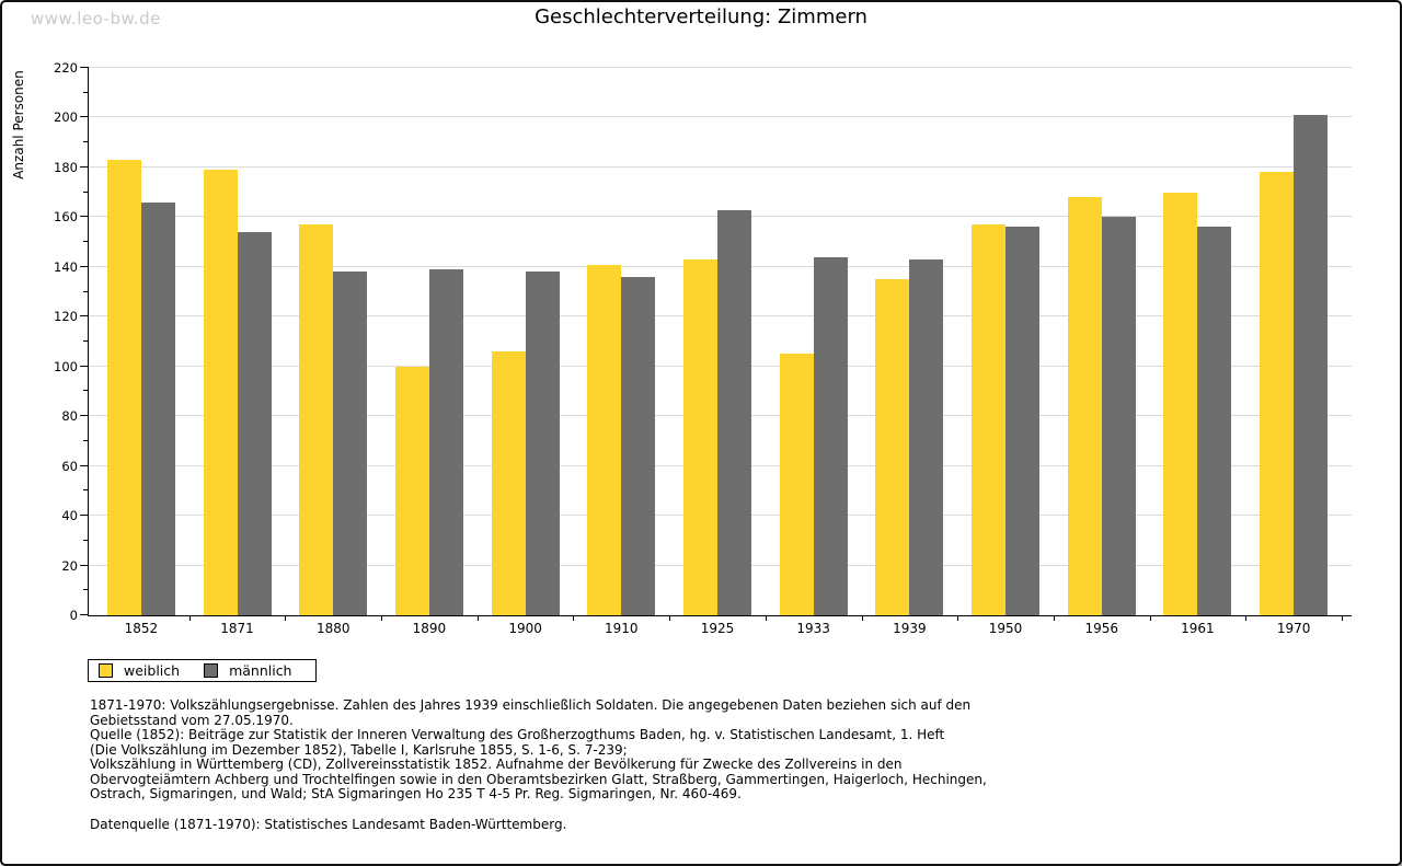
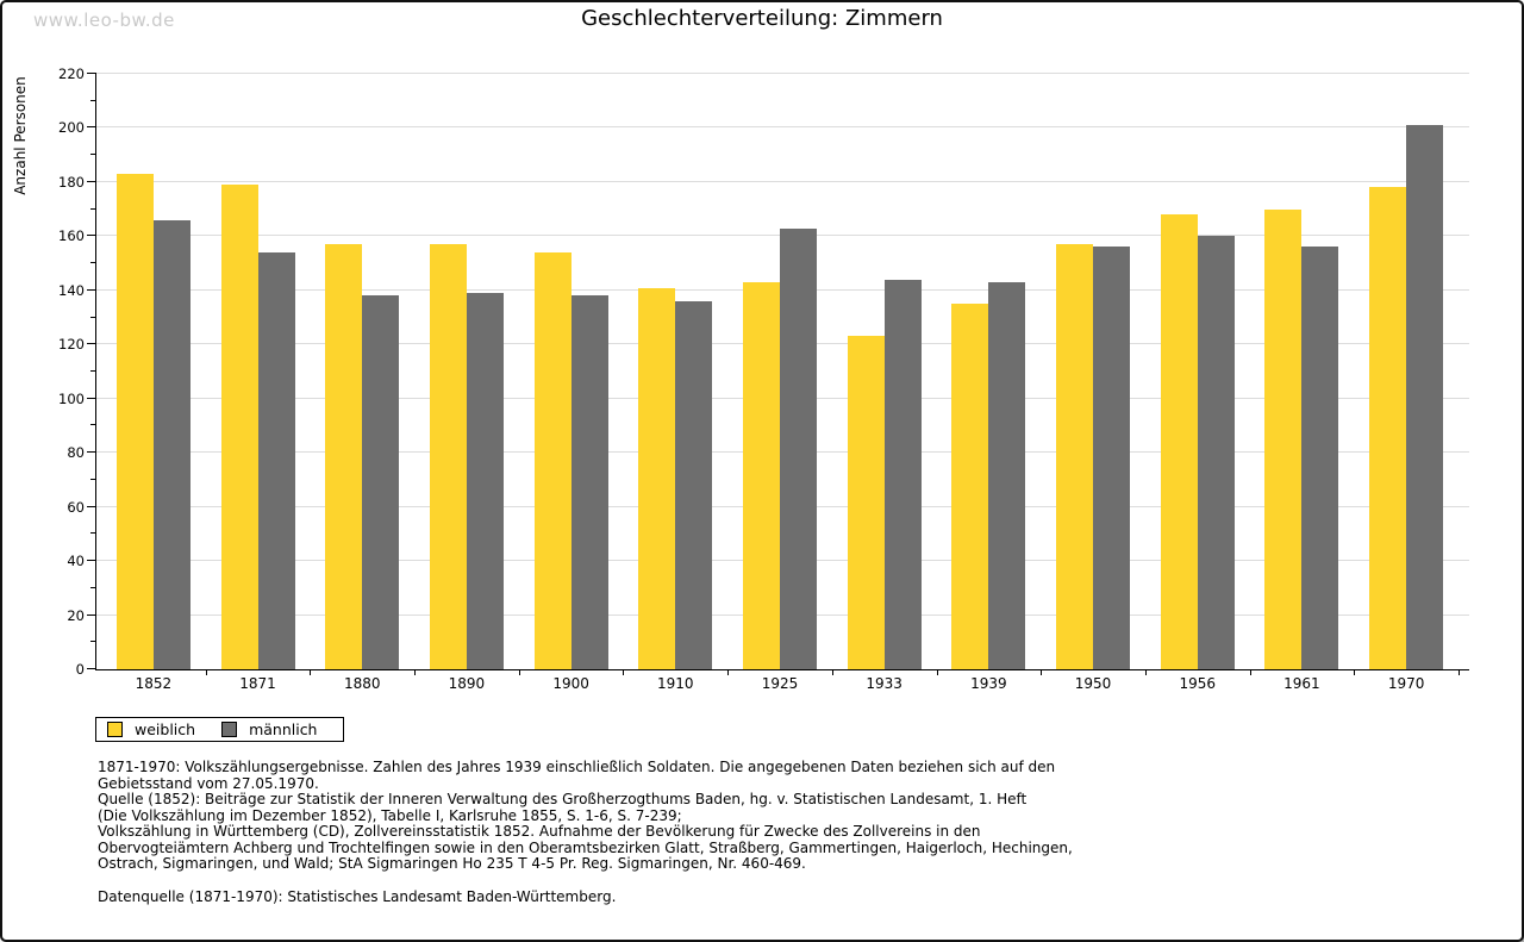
weiblich/1890: 100 -> 157
weiblich/1900: 106 -> 154
weiblich/1933: 105 -> 123
